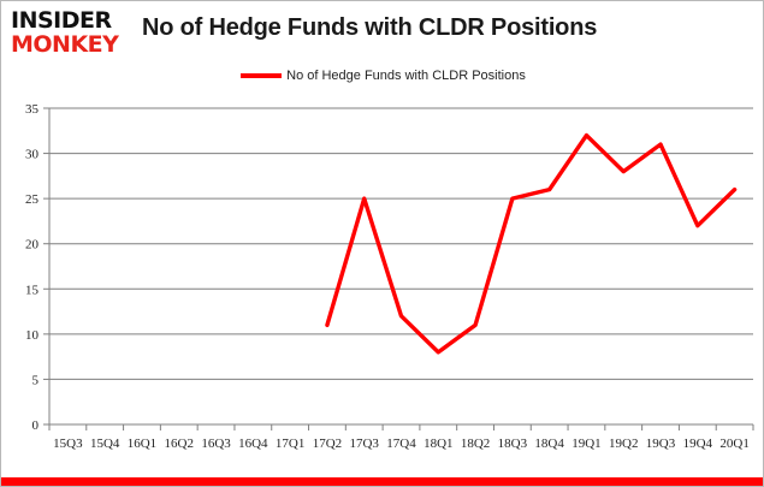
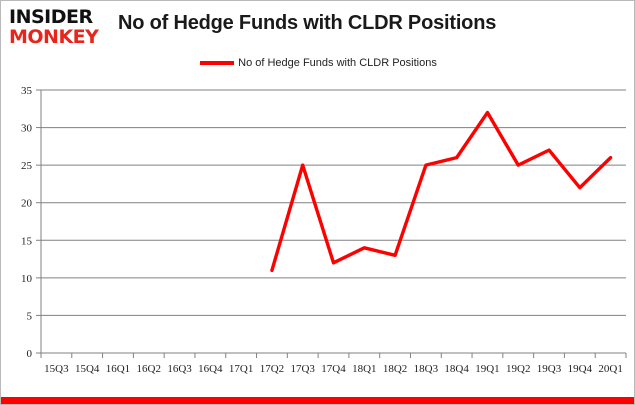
18Q1: 8 -> 14
18Q2: 11 -> 13
19Q2: 28 -> 25
19Q3: 31 -> 27
